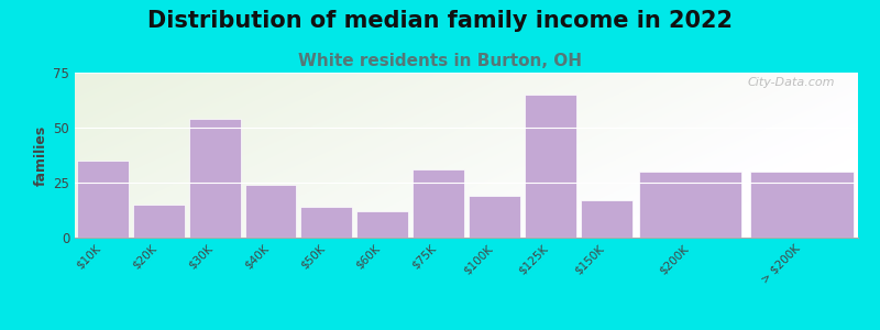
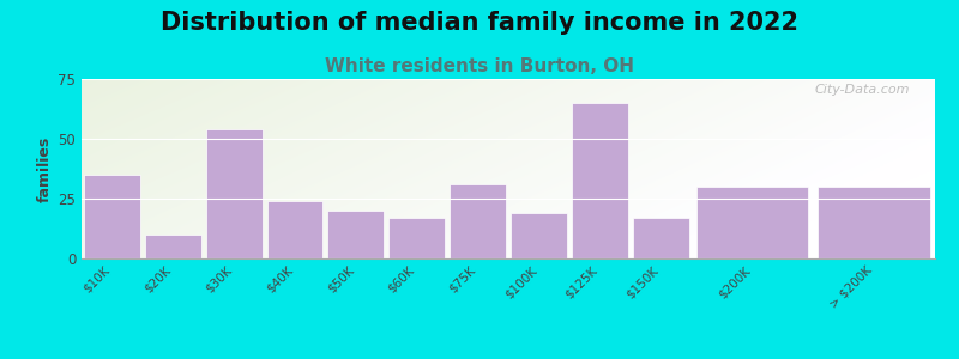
$20K: 15 -> 10
$50K: 14 -> 20
$60K: 12 -> 17
